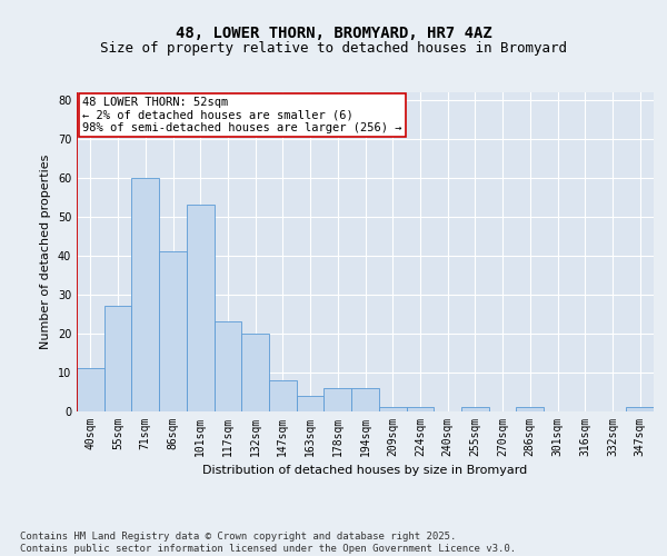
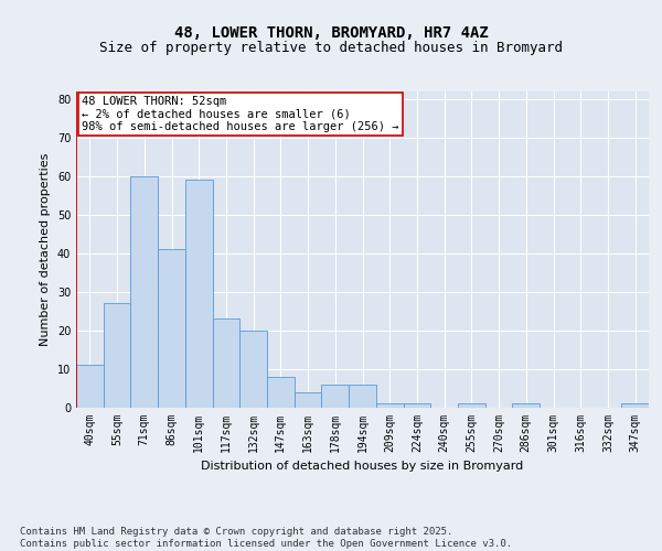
101sqm: 53 -> 59
